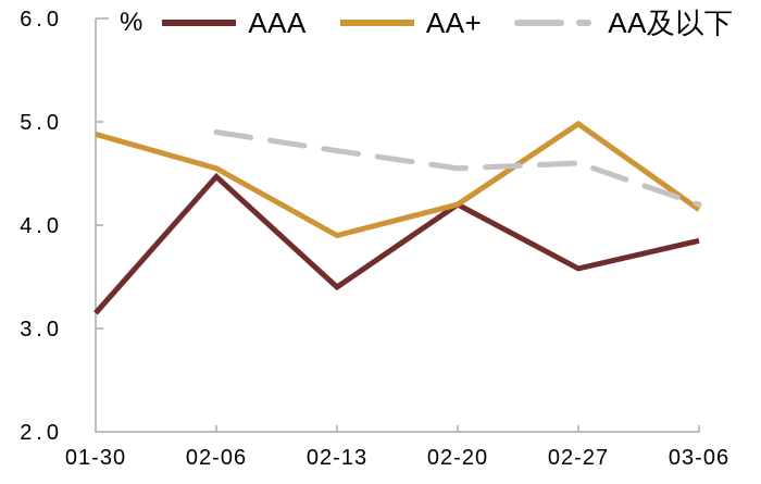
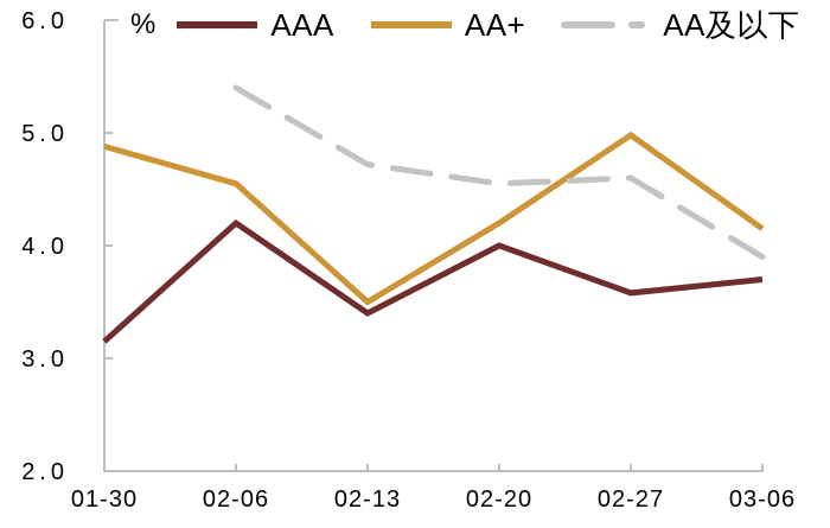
AAA/02-06: 4.5 -> 4.2
AA及以下/02-06: 4.9 -> 5.4
AA+/02-13: 3.9 -> 3.5
AAA/02-20: 4.2 -> 4.0
AAA/03-06: 3.9 -> 3.7
AA及以下/03-06: 4.2 -> 3.9
